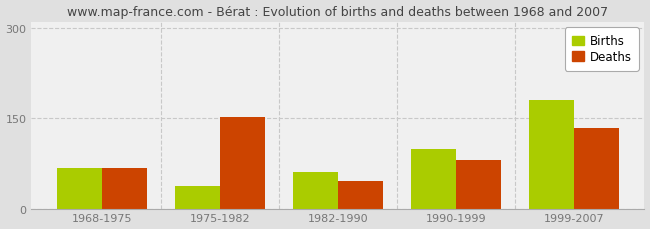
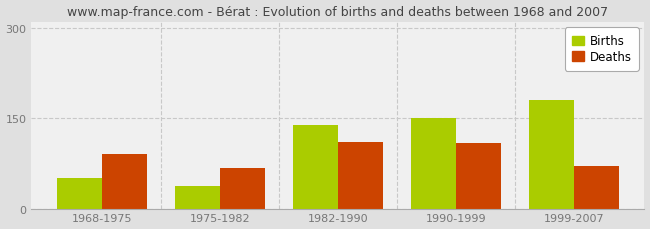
Births/1968-1975: 68 -> 50
Deaths/1968-1975: 68 -> 90
Deaths/1975-1982: 152 -> 68
Births/1982-1990: 60 -> 138
Deaths/1982-1990: 46 -> 110
Births/1990-1999: 98 -> 150
Deaths/1990-1999: 80 -> 108
Deaths/1999-2007: 134 -> 70
